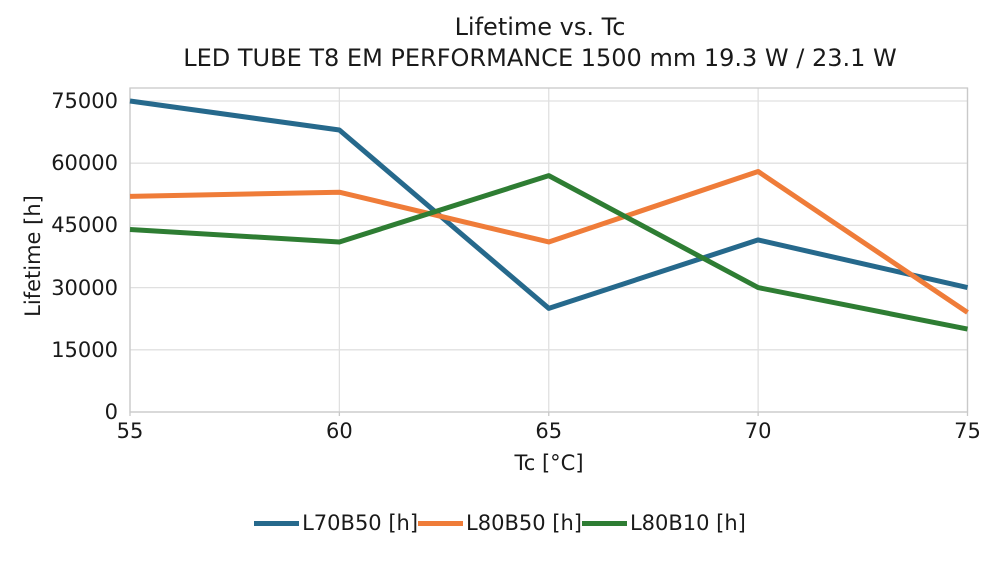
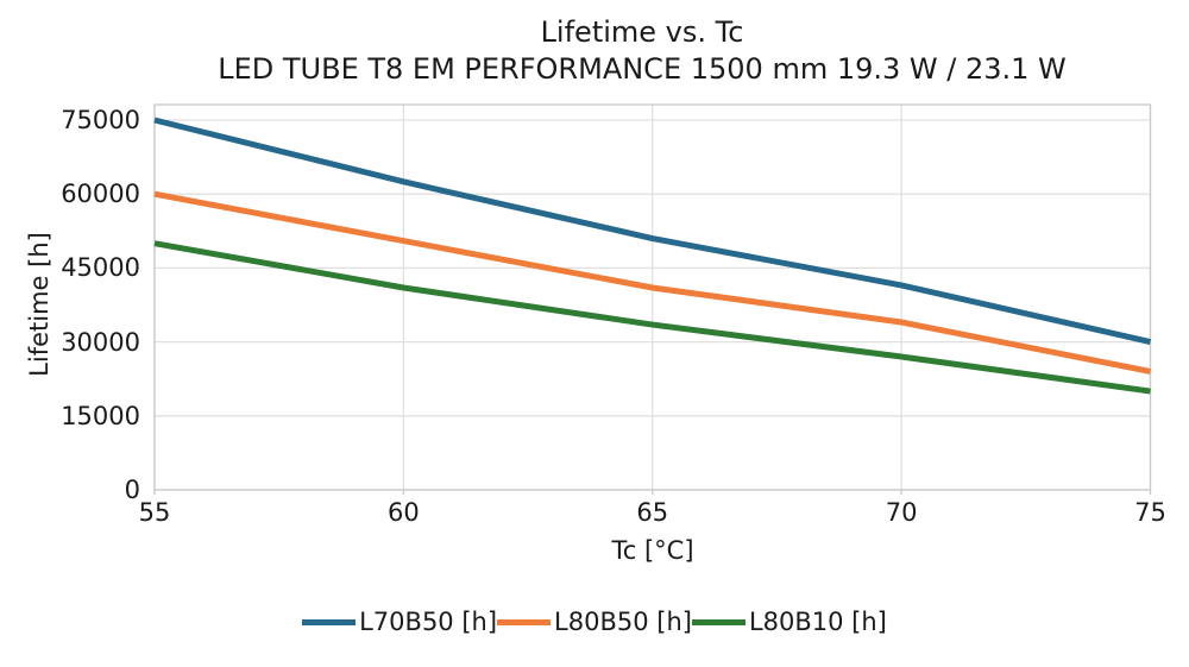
L80B50 [h]/55: 52000 -> 60000
L80B10 [h]/55: 44000 -> 50000
L70B50 [h]/60: 68000 -> 62000
L80B50 [h]/60: 53000 -> 50000
L70B50 [h]/65: 25000 -> 51000
L80B10 [h]/65: 57000 -> 34000
L80B50 [h]/70: 58000 -> 34000
L80B10 [h]/70: 30000 -> 27000
